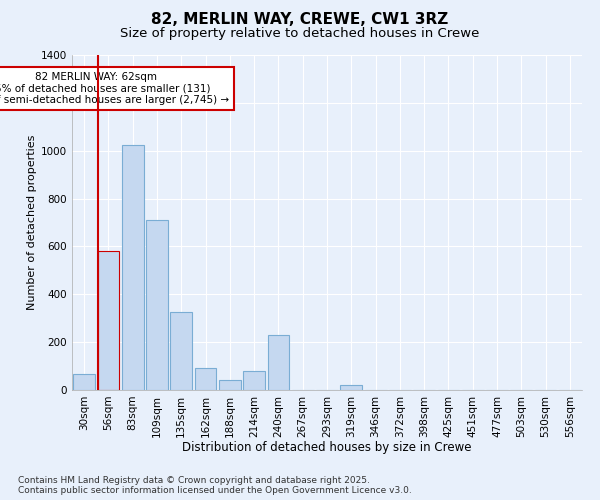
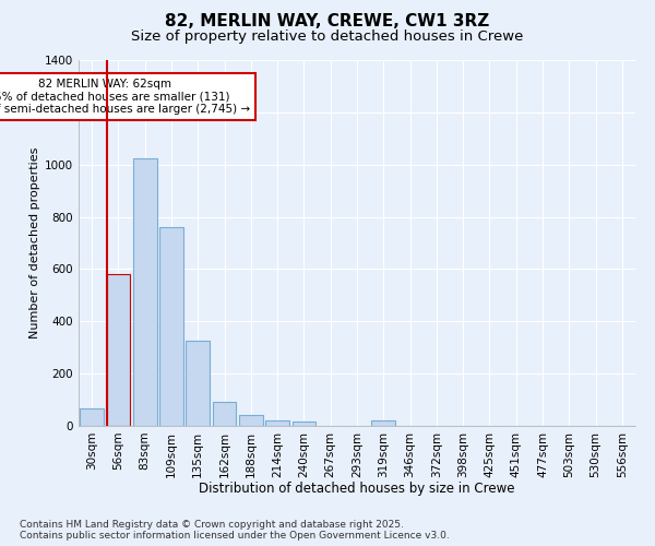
109sqm: 710 -> 760
214sqm: 80 -> 22
240sqm: 230 -> 15
